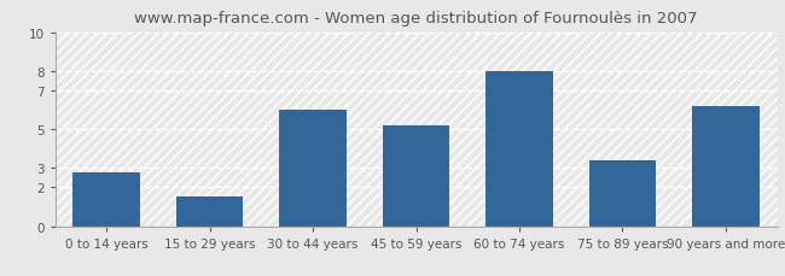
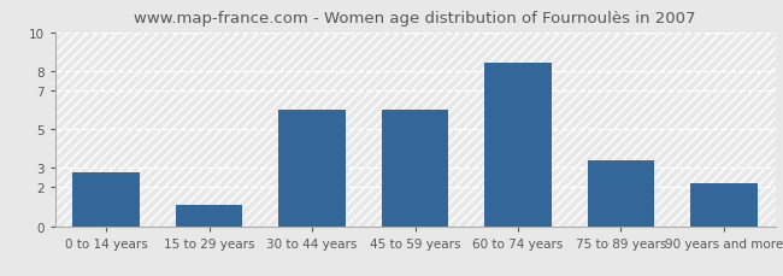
15 to 29 years: 1.5 -> 1.1
45 to 59 years: 5.2 -> 6.0
60 to 74 years: 8.0 -> 8.4
90 years and more: 6.2 -> 2.2
